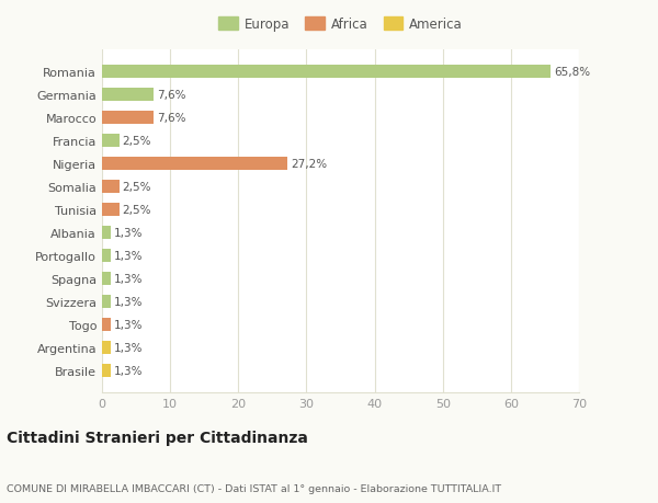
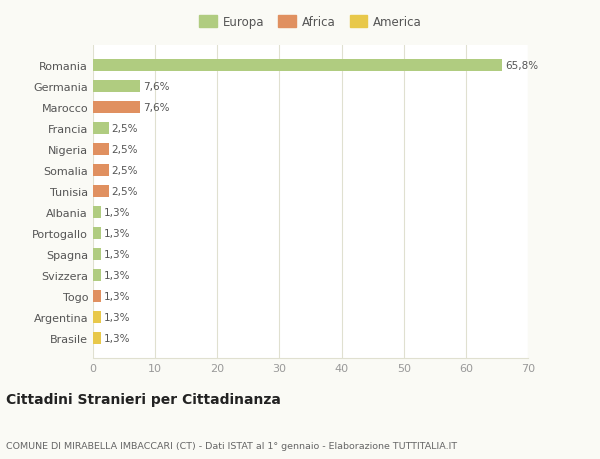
Nigeria: 27,2% -> 2,5%
